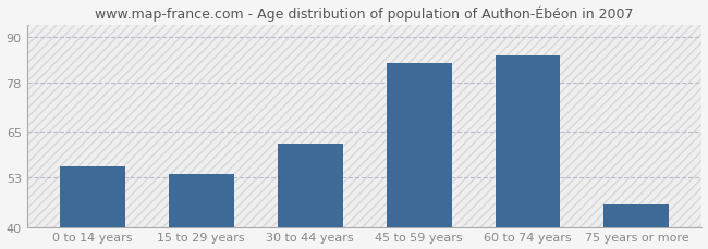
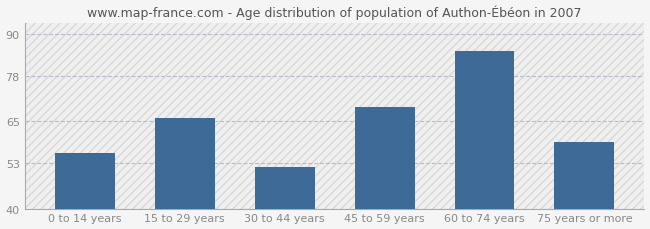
15 to 29 years: 54 -> 66
30 to 44 years: 62 -> 52
45 to 59 years: 83 -> 69
75 years or more: 46 -> 59
